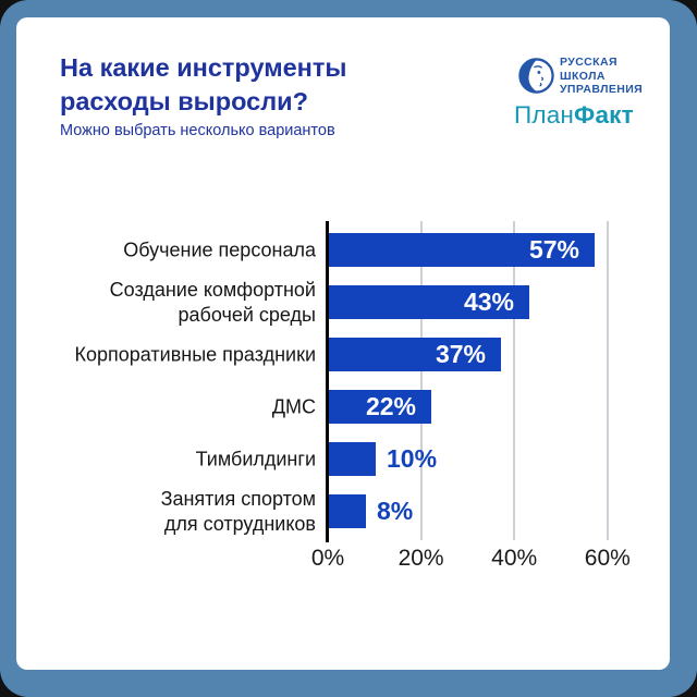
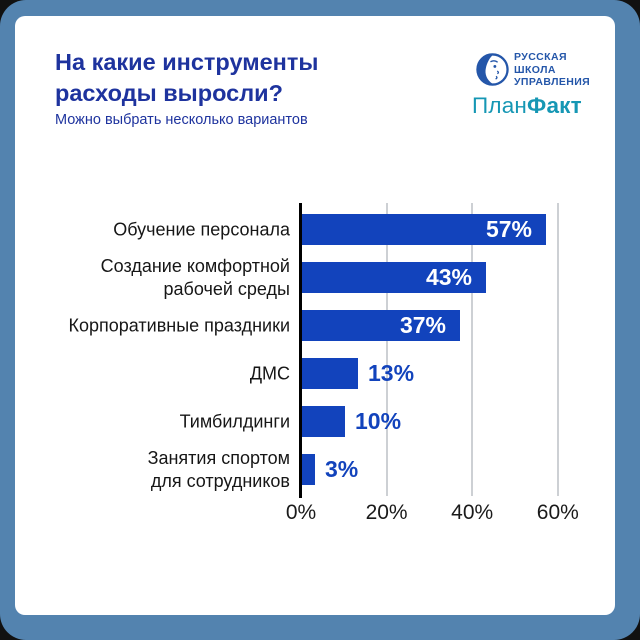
ДМС: 22% -> 13%
Занятия спортом для сотрудников: 8% -> 3%
